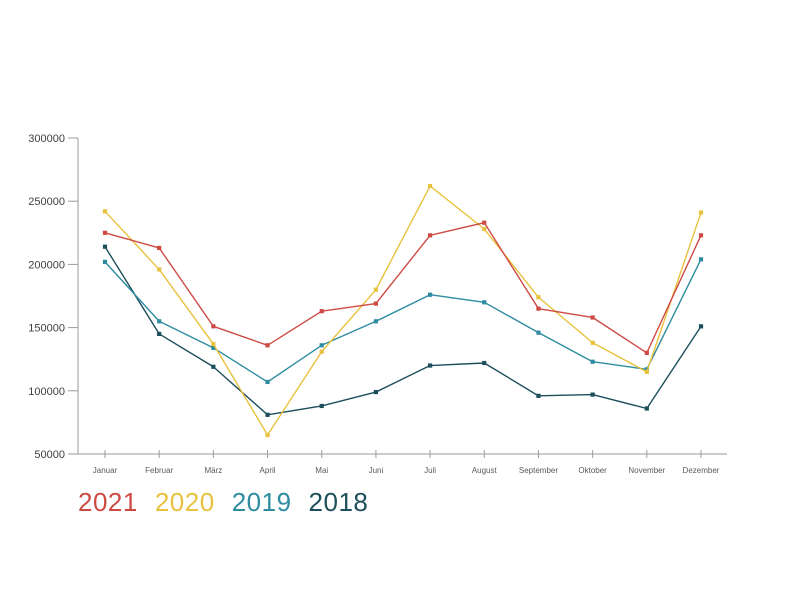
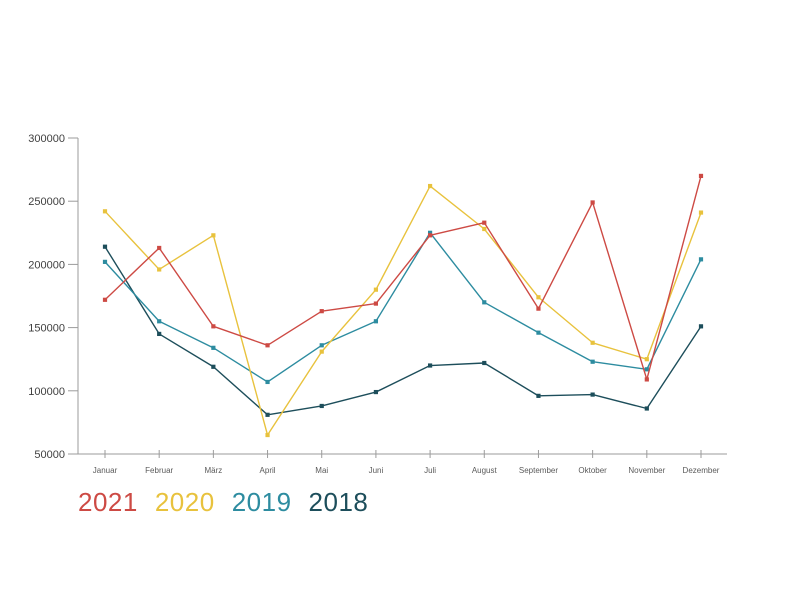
2021/Januar: 225000 -> 172000
2020/März: 137000 -> 223000
2019/Juli: 176000 -> 225000
2021/Oktober: 158000 -> 249000
2021/November: 130000 -> 109000
2020/November: 115000 -> 125000
2021/Dezember: 223000 -> 270000
